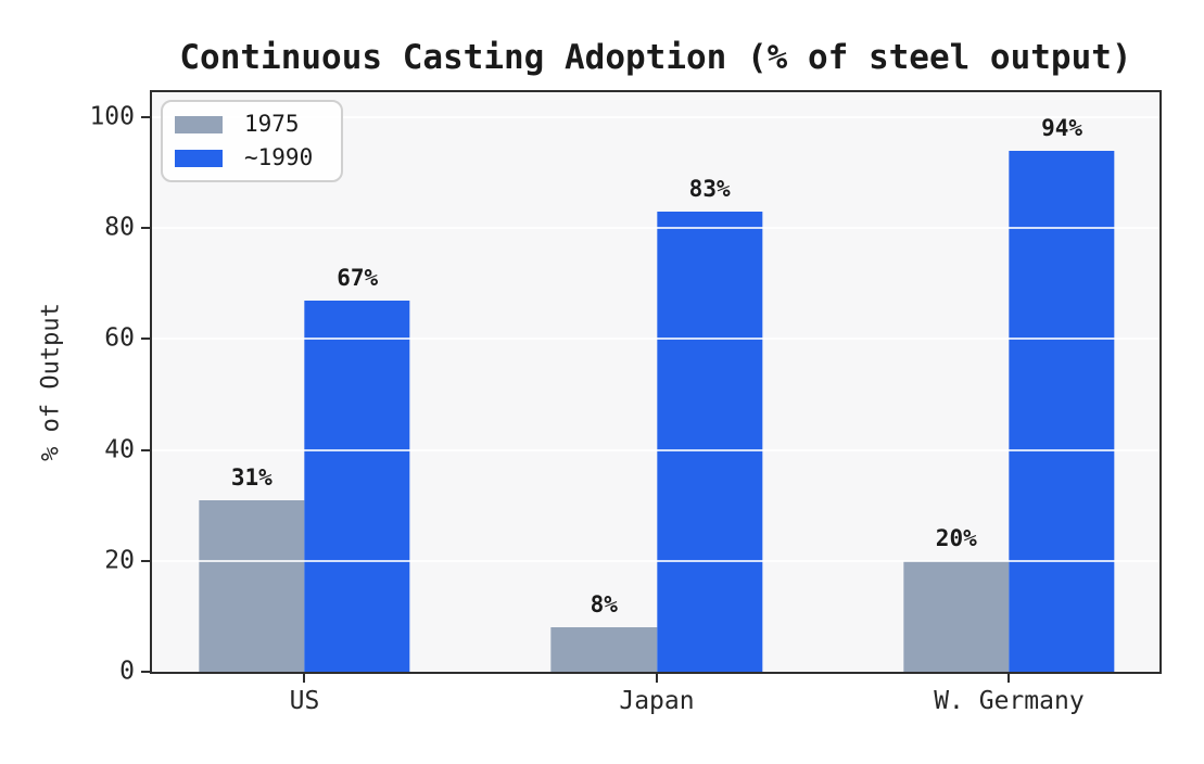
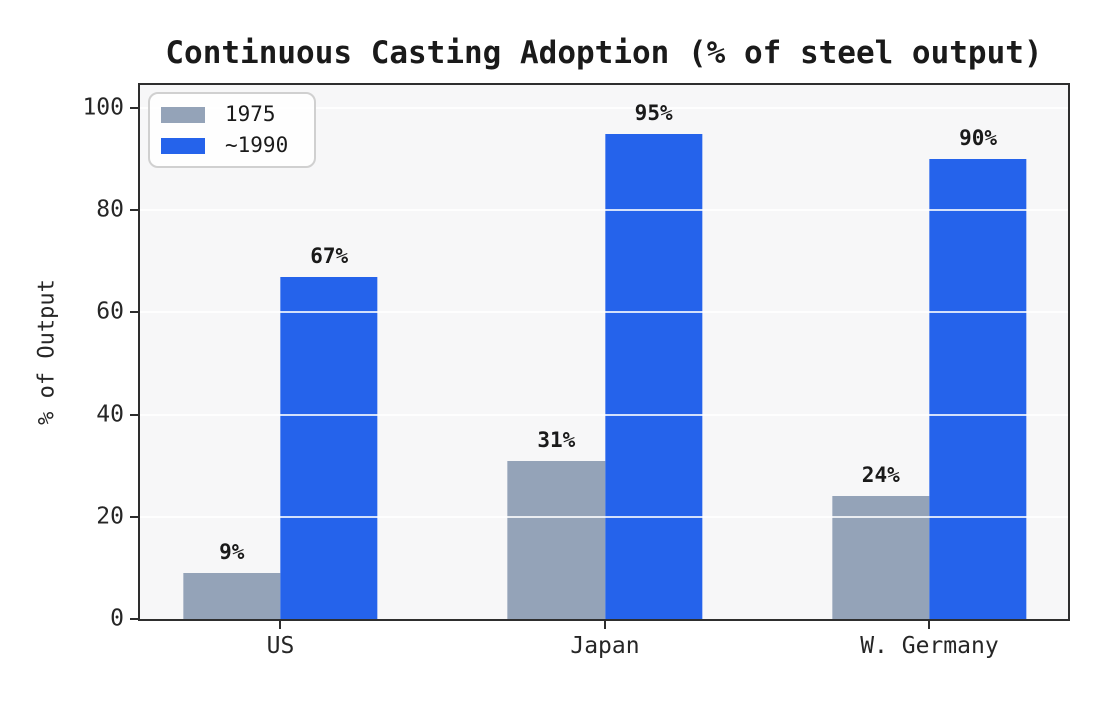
1975/US: 31% -> 9%
1975/Japan: 8% -> 31%
~1990/Japan: 83% -> 95%
1975/W. Germany: 20% -> 24%
~1990/W. Germany: 94% -> 90%
